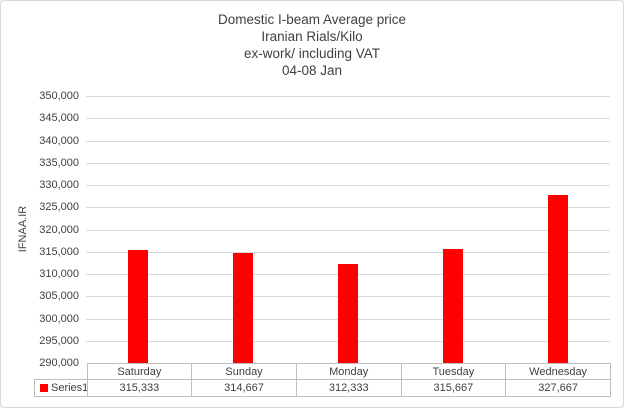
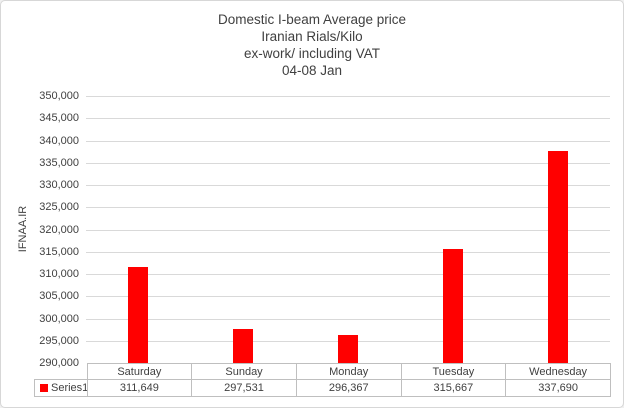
Saturday: 315,333 -> 311,649
Sunday: 314,667 -> 297,531
Monday: 312,333 -> 296,367
Wednesday: 327,667 -> 337,690
